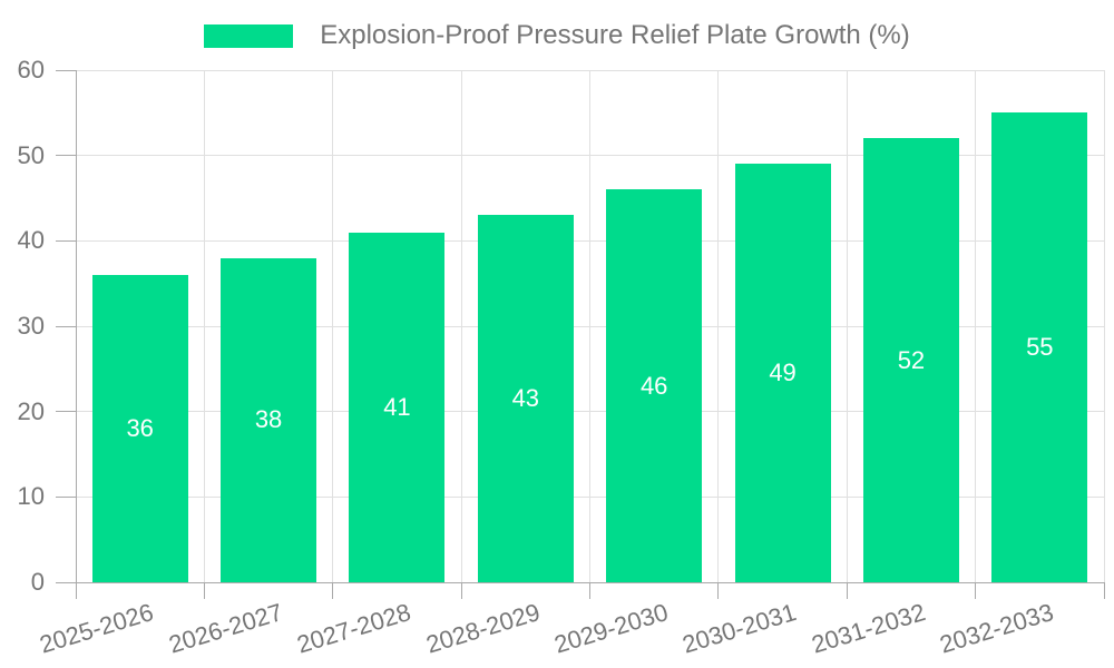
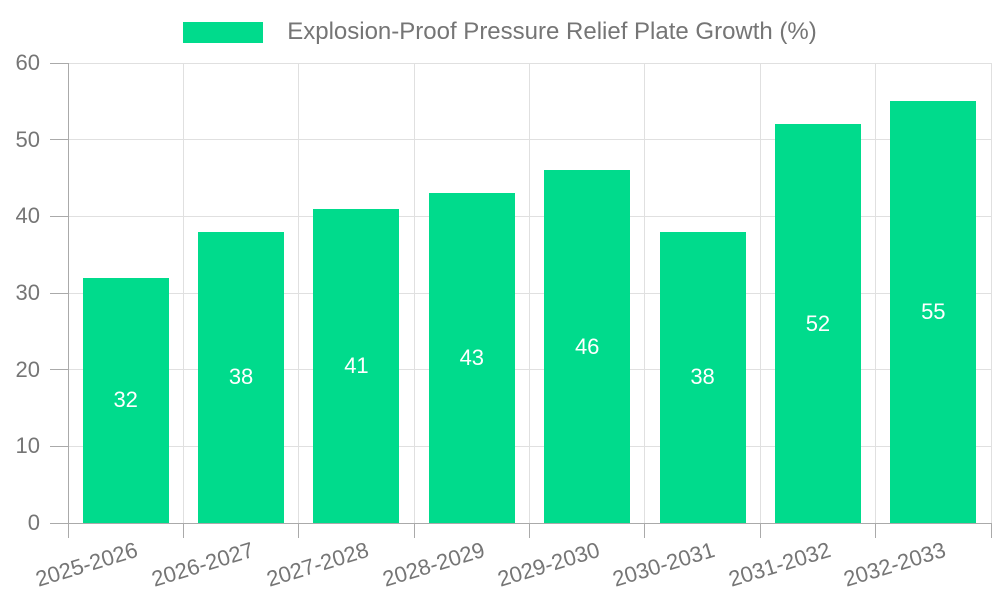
2025-2026: 36 -> 32
2030-2031: 49 -> 38
